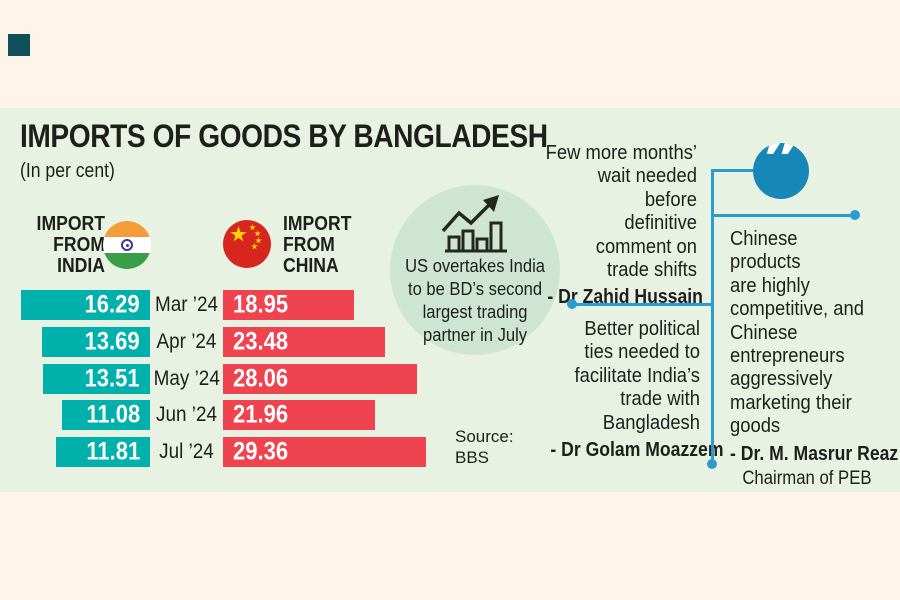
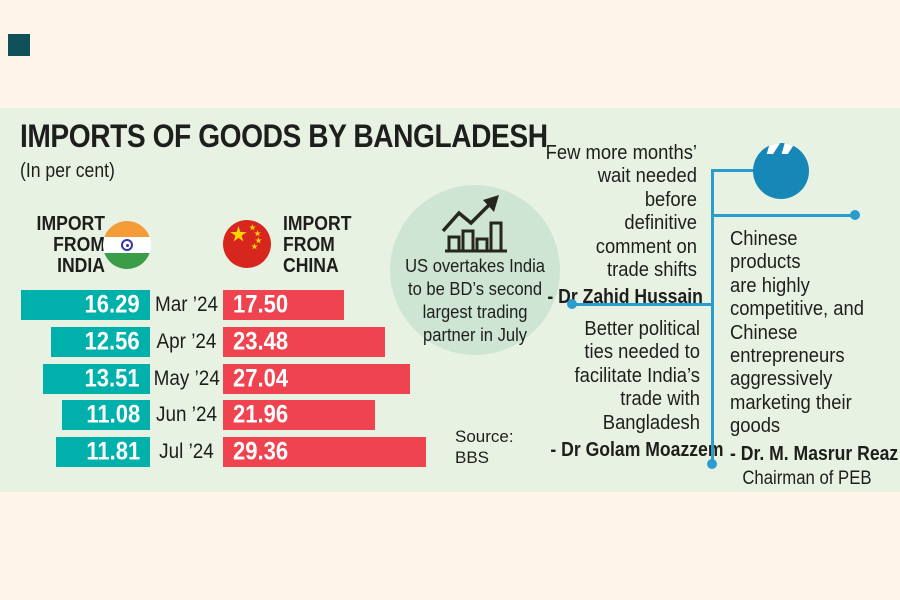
IMPORT FROM CHINA/Mar ’24: 18.95 -> 17.50
IMPORT FROM INDIA/Apr ’24: 13.69 -> 12.56
IMPORT FROM CHINA/May ’24: 28.06 -> 27.04
